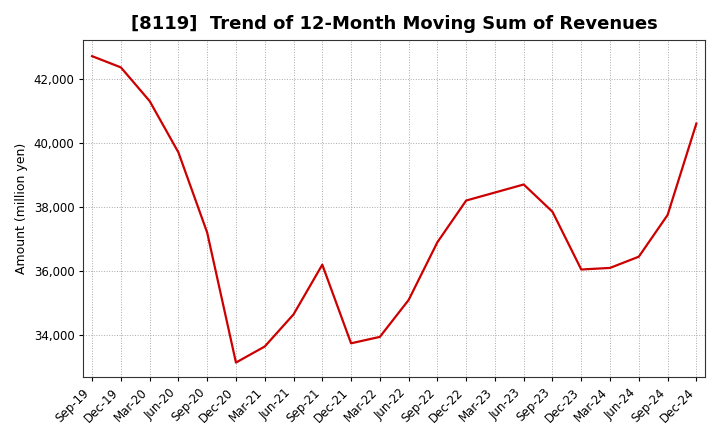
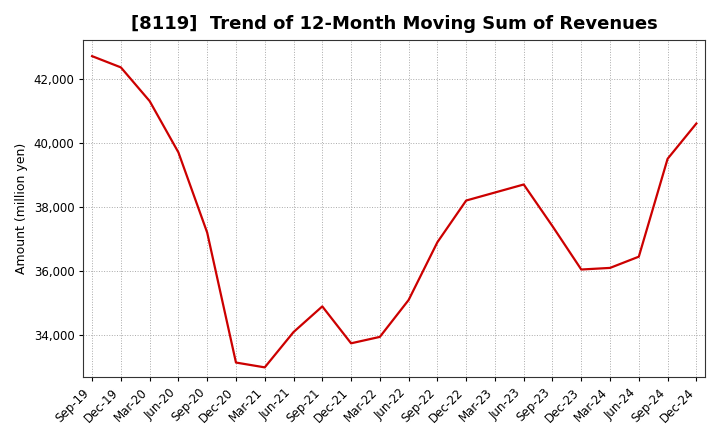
Mar-21: 33,650 -> 33,000
Jun-21: 34,650 -> 34,100
Sep-21: 36,200 -> 34,900
Sep-23: 37,850 -> 37,400
Sep-24: 37,750 -> 39,500
